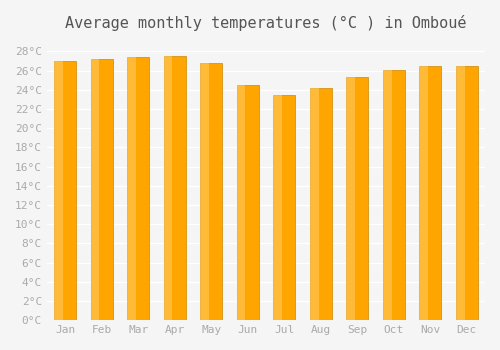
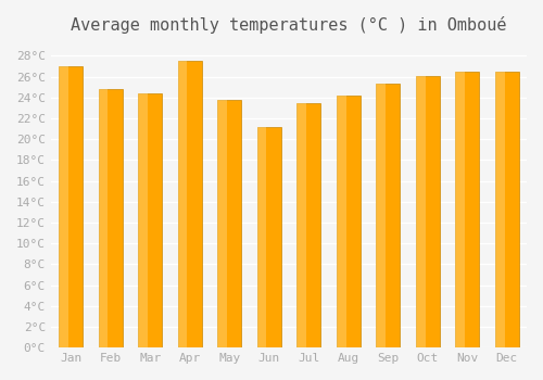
Feb: 27.2°C -> 24.8°C
Mar: 27.4°C -> 24.4°C
May: 26.8°C -> 23.8°C
Jun: 24.5°C -> 21.2°C
